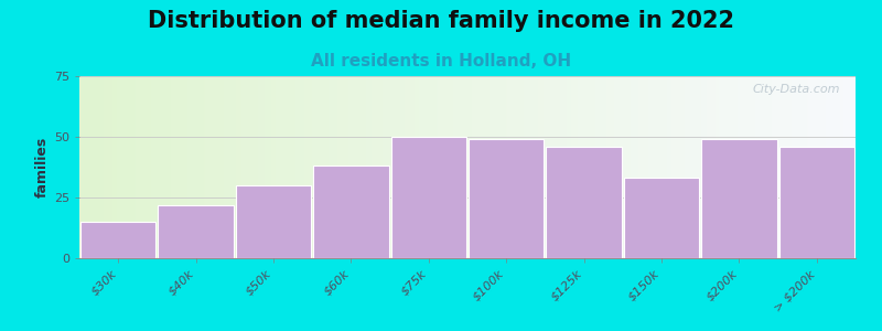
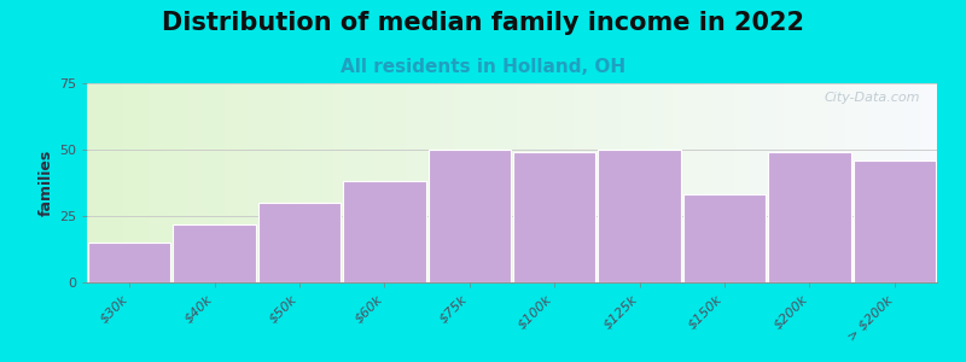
$125k: 46 -> 50
